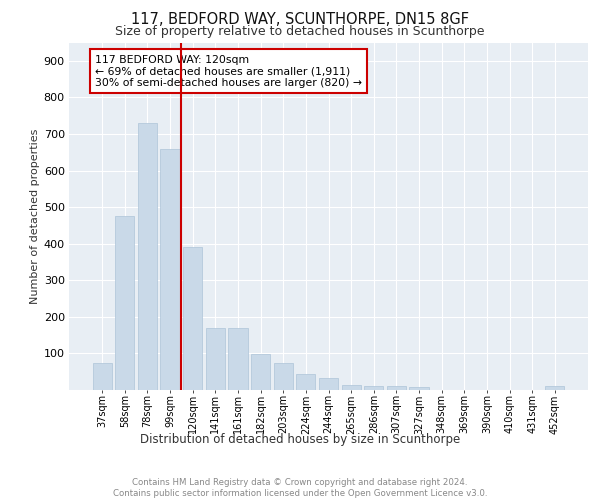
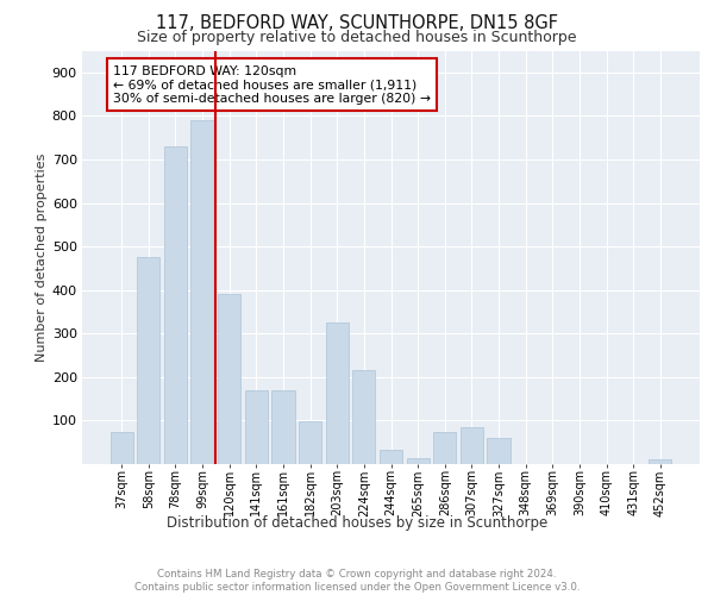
99sqm: 658 -> 790
203sqm: 75 -> 325
224sqm: 45 -> 215
286sqm: 12 -> 75
307sqm: 10 -> 85
327sqm: 8 -> 60
